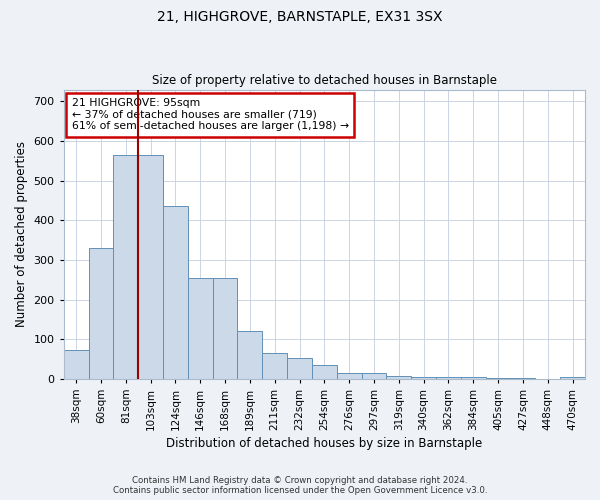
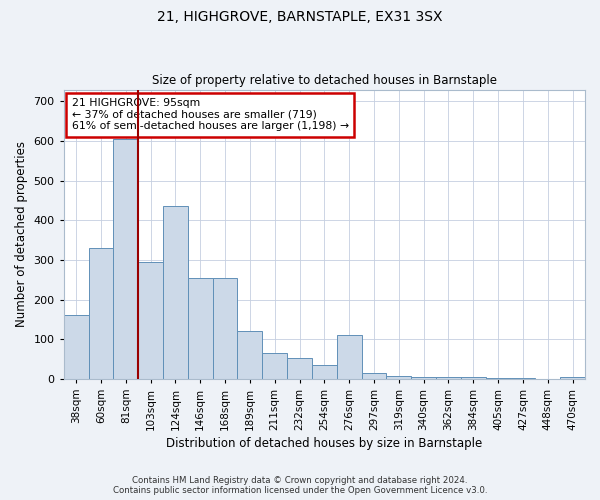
38sqm: 72 -> 160
81sqm: 565 -> 605
103sqm: 565 -> 295
276sqm: 15 -> 110
